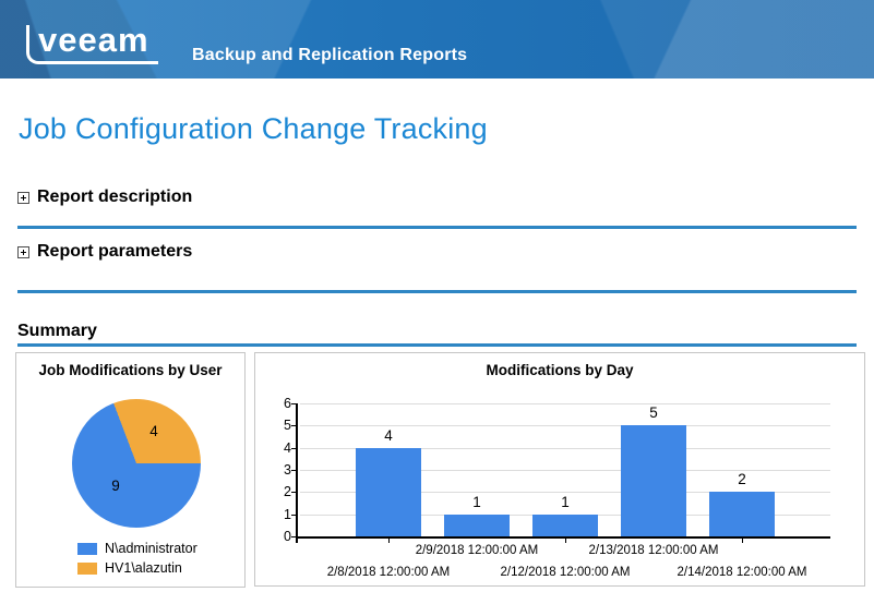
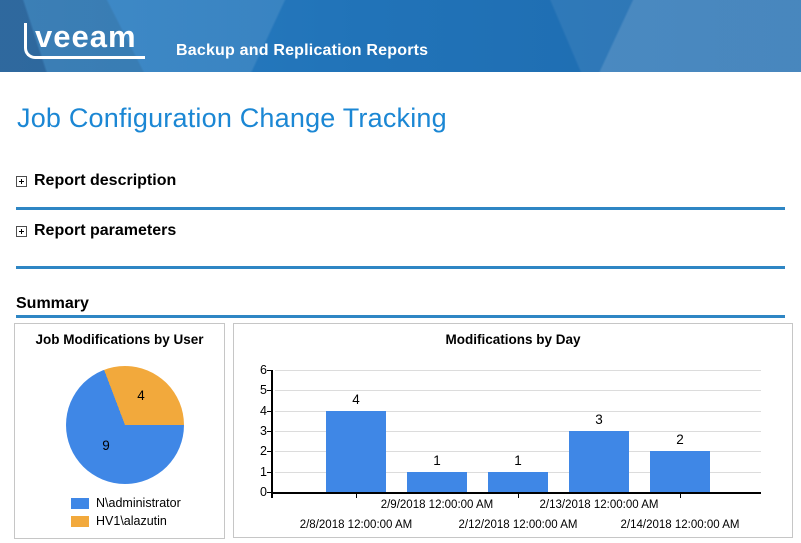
Modifications by Day/2/13/2018 12:00:00 AM: 5 -> 3
